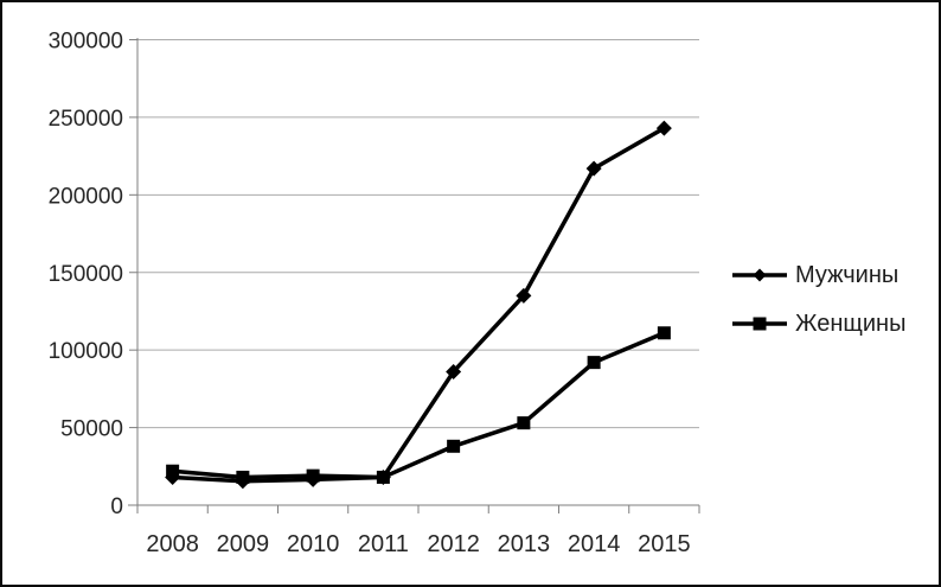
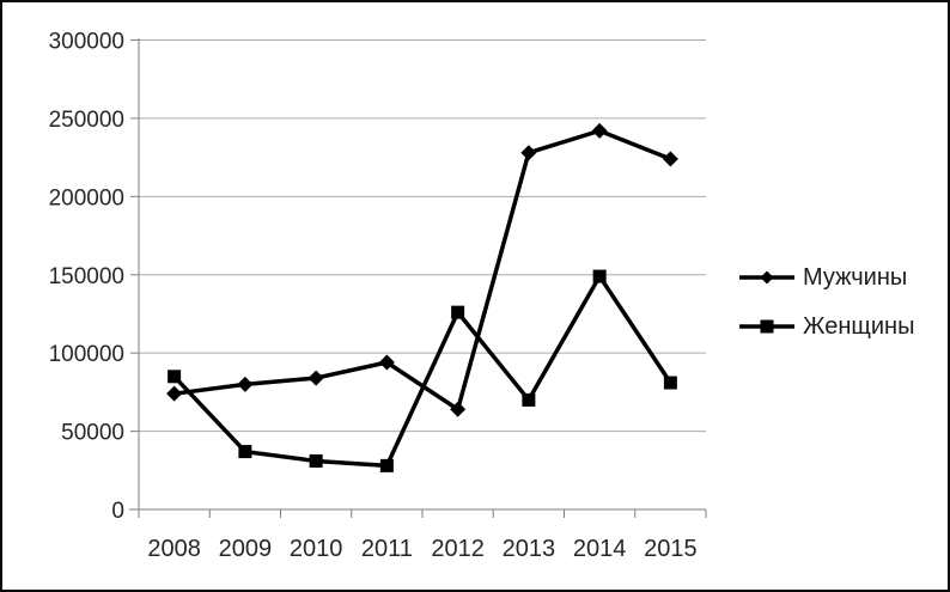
Мужчины/2008: 18000 -> 74000
Женщины/2008: 22000 -> 85000
Мужчины/2009: 16000 -> 80000
Женщины/2009: 18000 -> 37000
Мужчины/2010: 16000 -> 84000
Женщины/2010: 19000 -> 31000
Мужчины/2011: 18000 -> 94000
Женщины/2011: 18000 -> 28000
Мужчины/2012: 86000 -> 64000
Женщины/2012: 38000 -> 126000
Мужчины/2013: 135000 -> 228000
Женщины/2013: 53000 -> 70000
Мужчины/2014: 217000 -> 242000
Женщины/2014: 92000 -> 149000
Мужчины/2015: 243000 -> 224000
Женщины/2015: 111000 -> 81000
